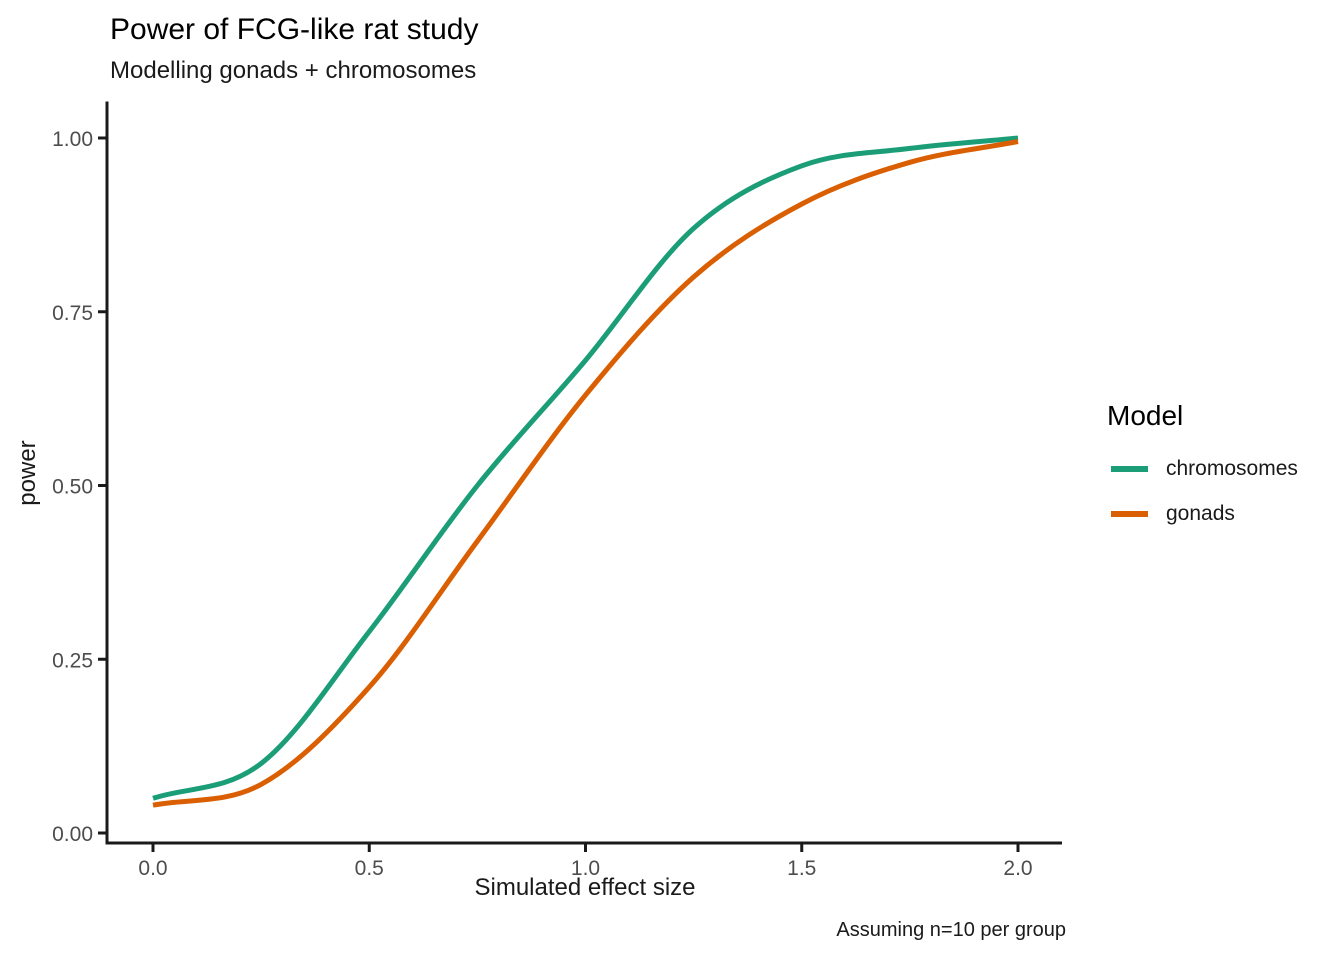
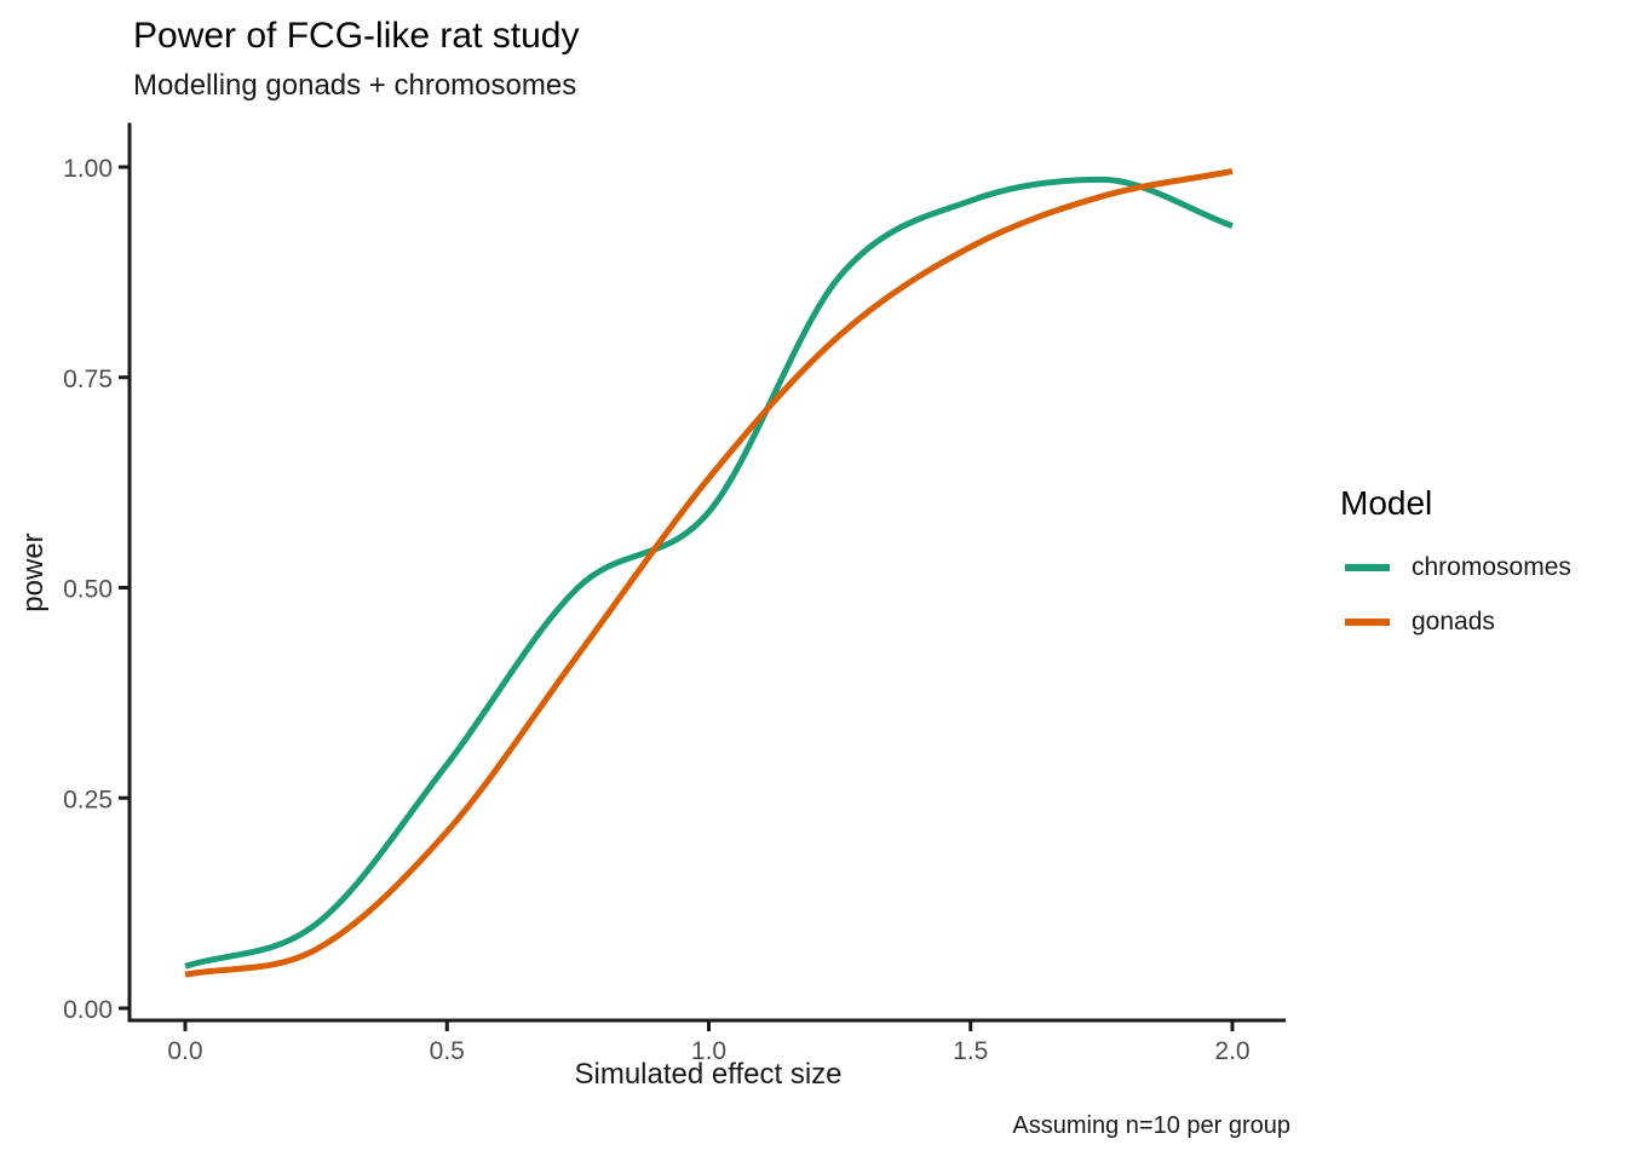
chromosomes/1.0: 0.68 -> 0.59
chromosomes/2.0: 1.00 -> 0.93
